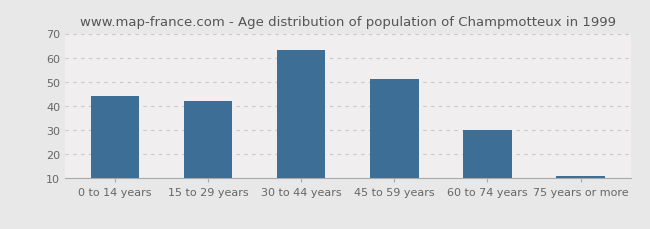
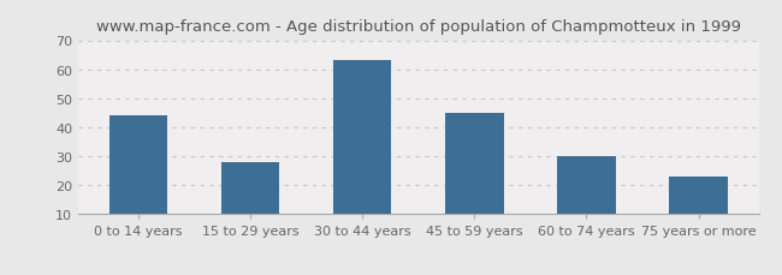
15 to 29 years: 42 -> 28
45 to 59 years: 51 -> 45
75 years or more: 11 -> 23
